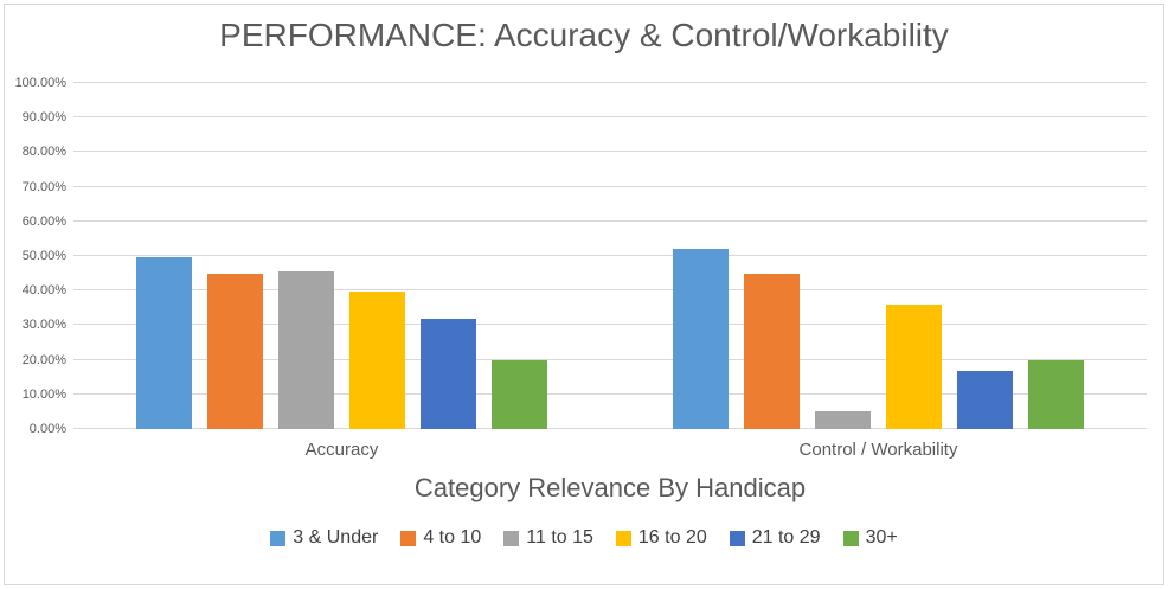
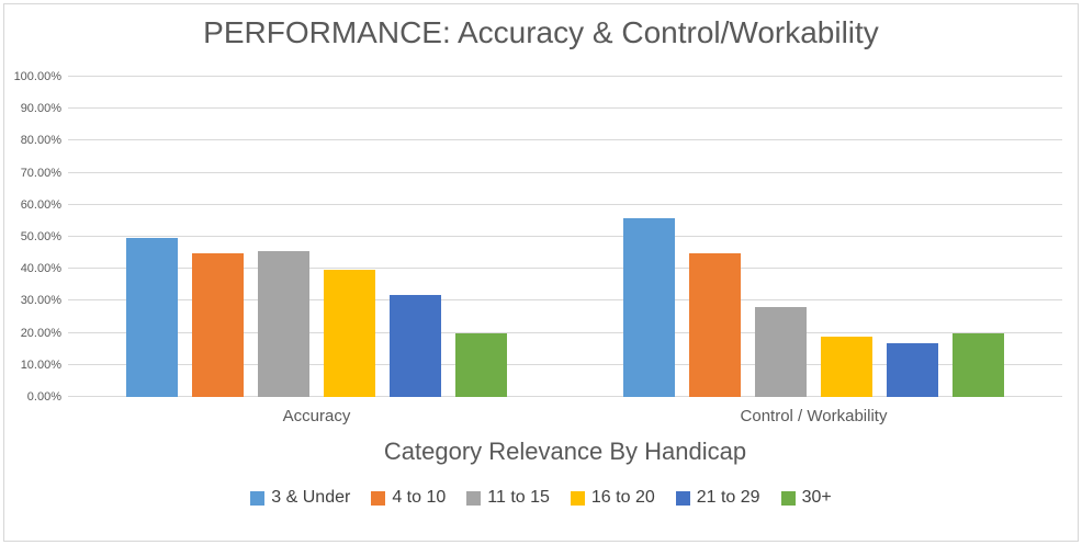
3 & Under/Control / Workability: 52% -> 56%
11 to 15/Control / Workability: 5% -> 28%
16 to 20/Control / Workability: 36% -> 19%
